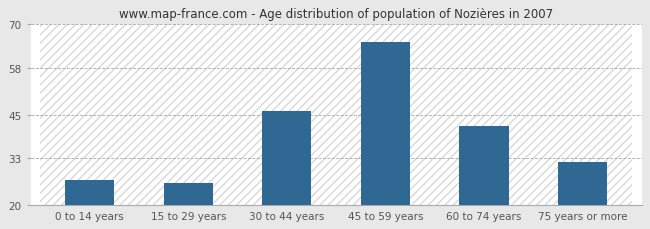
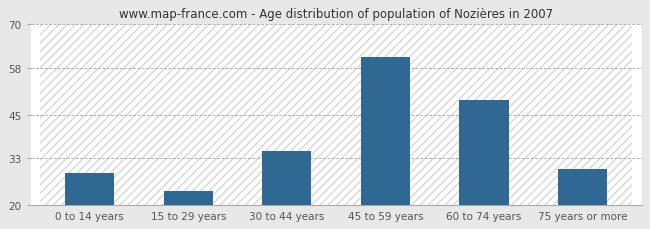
0 to 14 years: 27 -> 29
15 to 29 years: 26 -> 24
30 to 44 years: 46 -> 35
45 to 59 years: 65 -> 61
60 to 74 years: 42 -> 49
75 years or more: 32 -> 30
